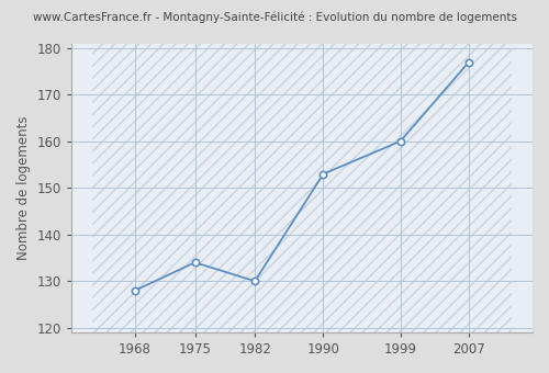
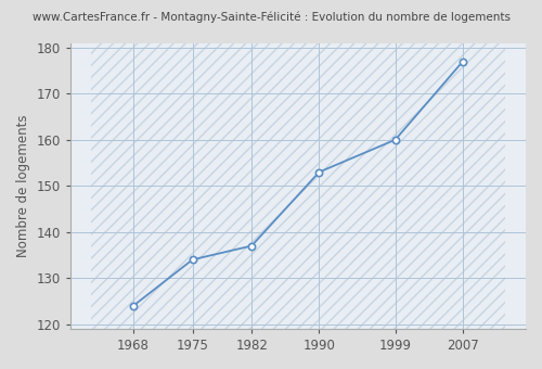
1968: 128 -> 124
1982: 130 -> 137
